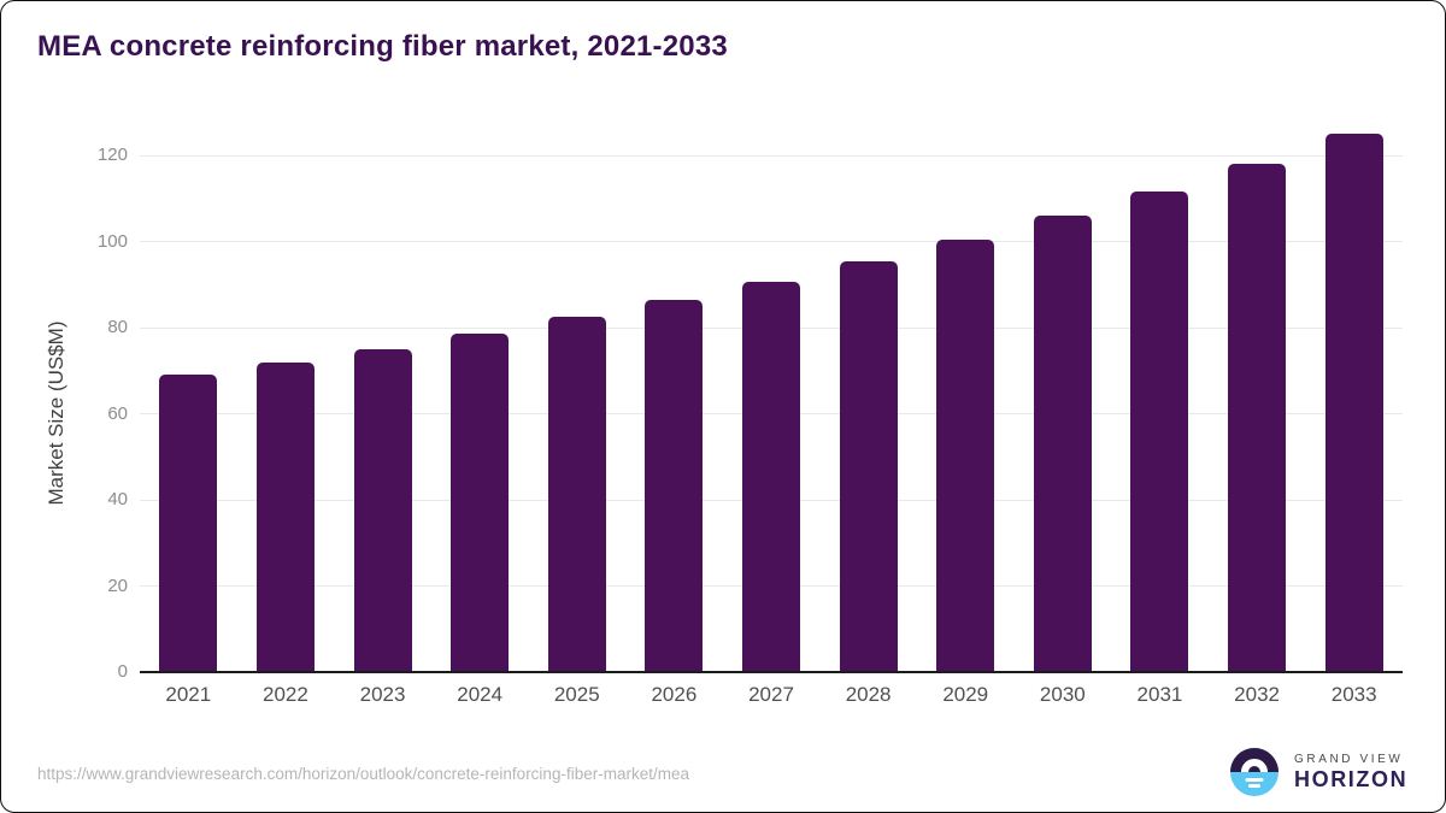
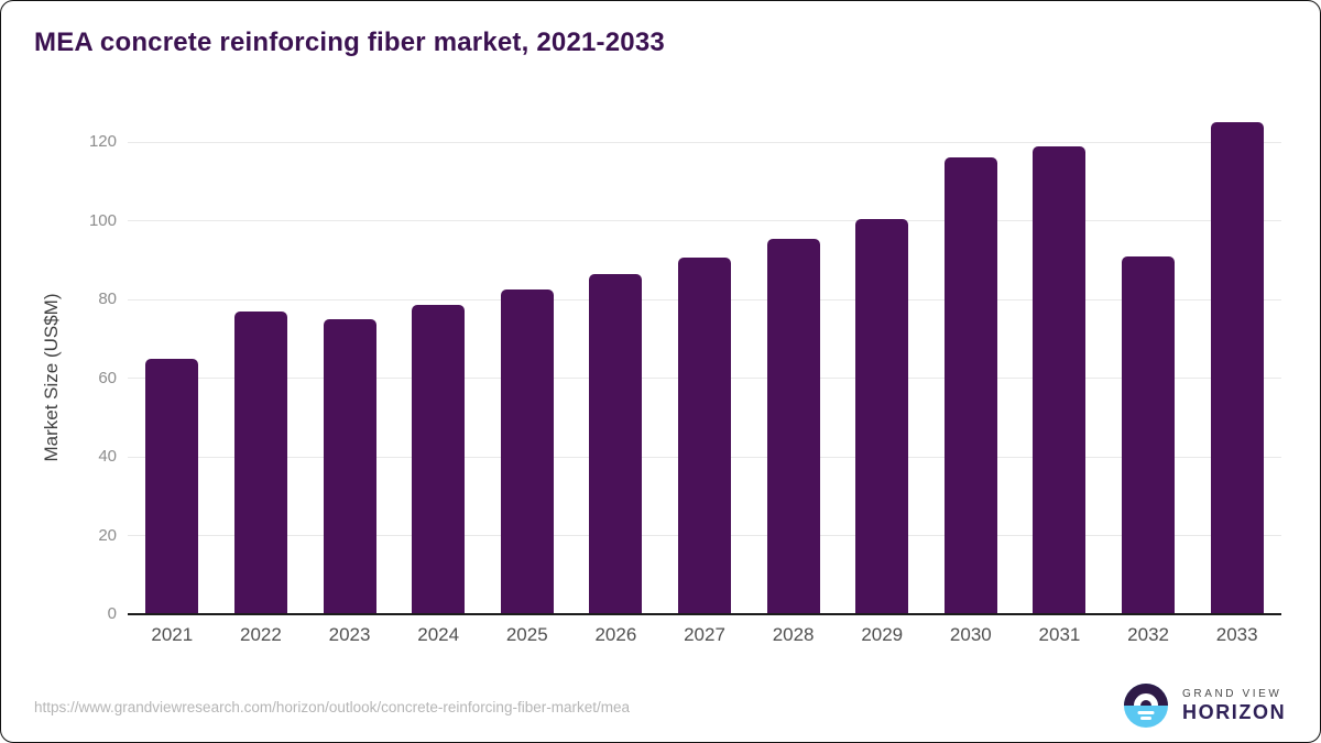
2021: 69 -> 65
2022: 72 -> 77
2030: 106 -> 116
2031: 112 -> 119
2032: 118 -> 91
